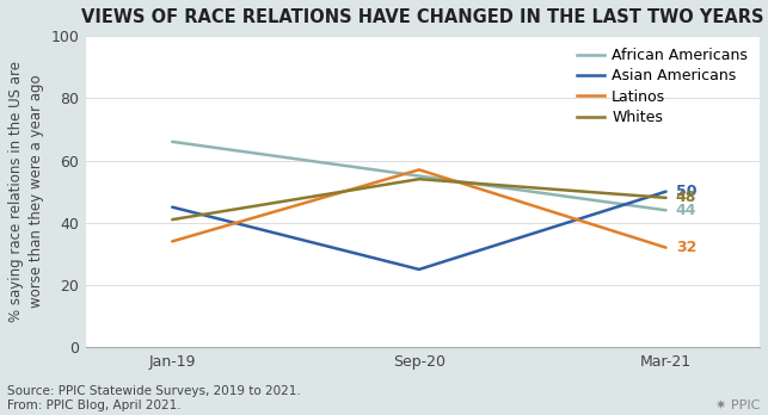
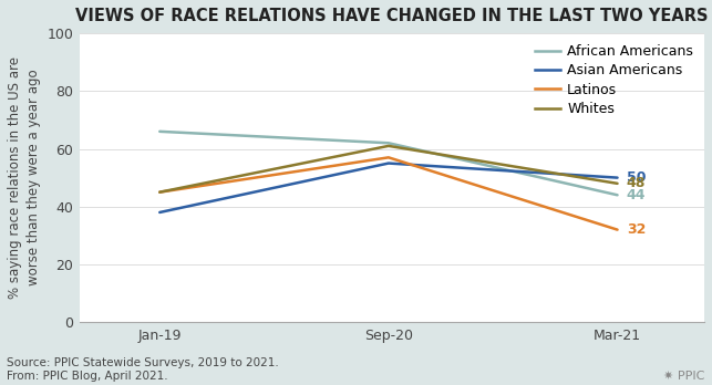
Asian Americans/Jan-19: 45 -> 38
Latinos/Jan-19: 34 -> 45
Whites/Jan-19: 41 -> 45
African Americans/Sep-20: 55 -> 62
Asian Americans/Sep-20: 25 -> 55
Whites/Sep-20: 54 -> 61
